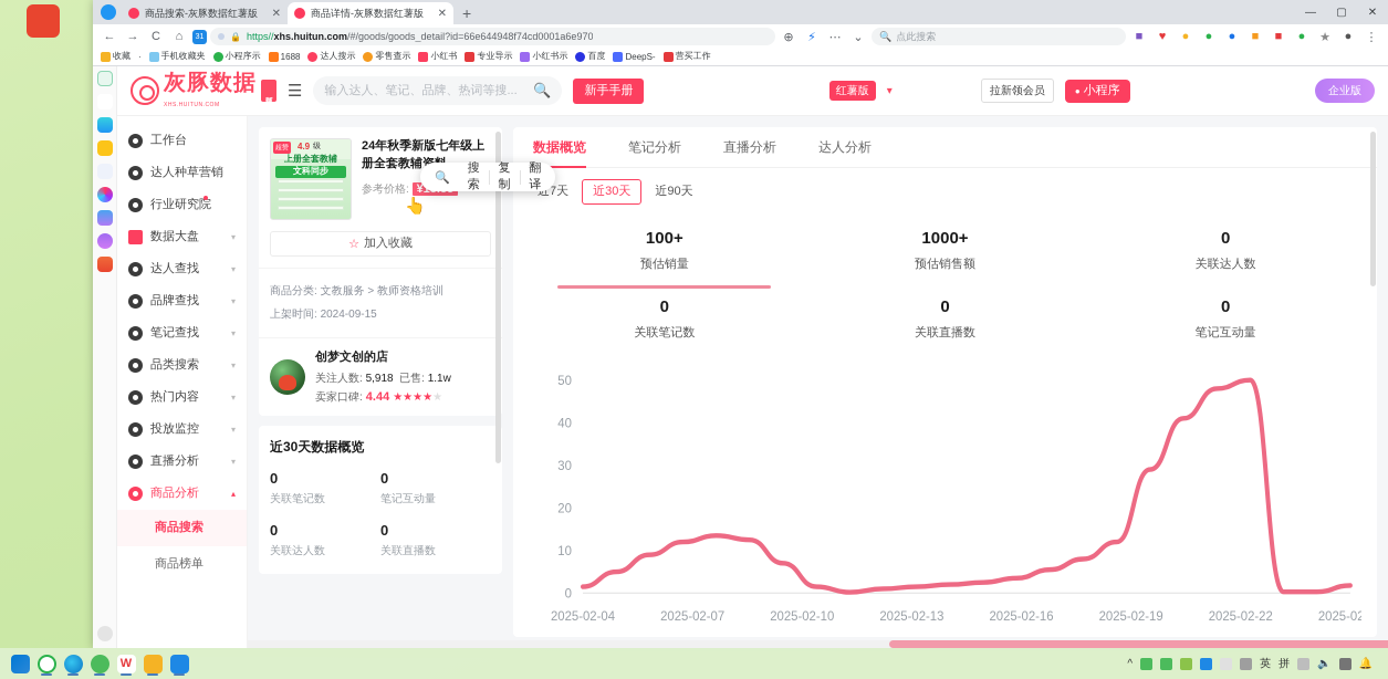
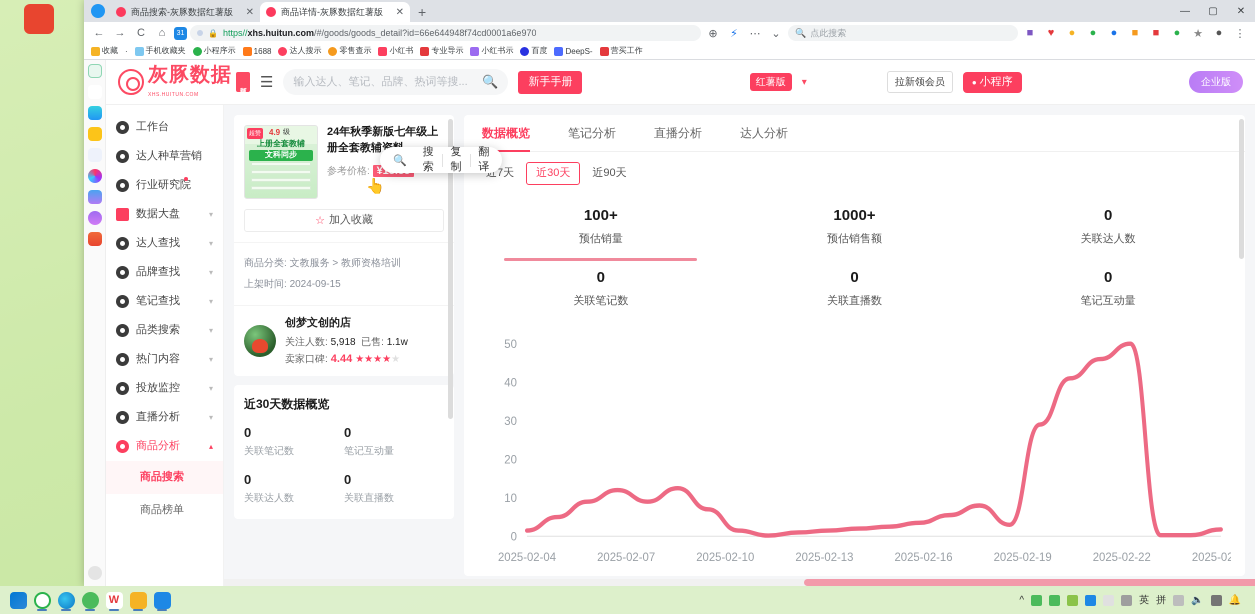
2025-02-07: 14 -> 9
2025-02-19: 12 -> 3
2025-02-22: 48 -> 46
